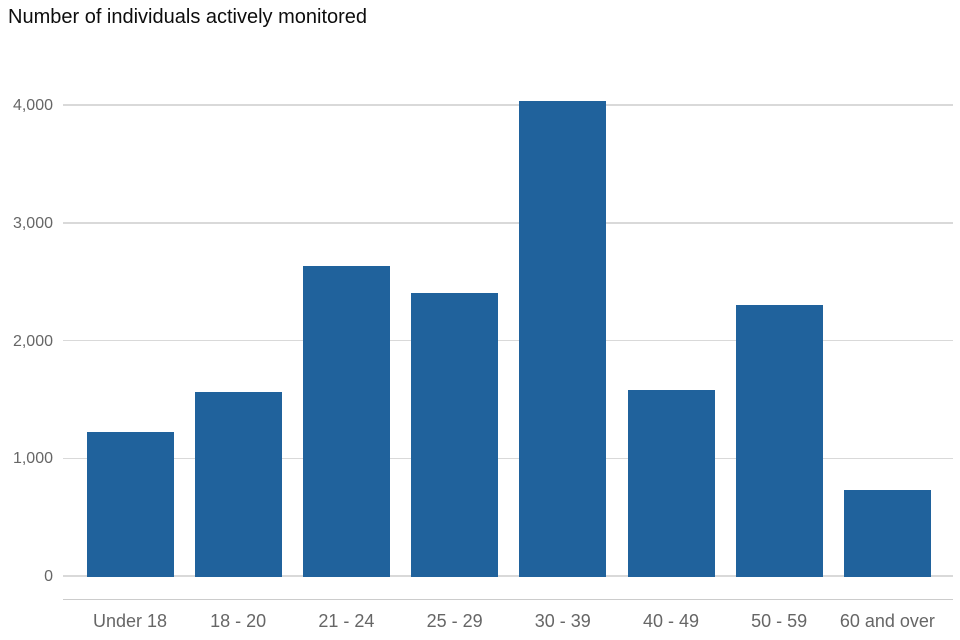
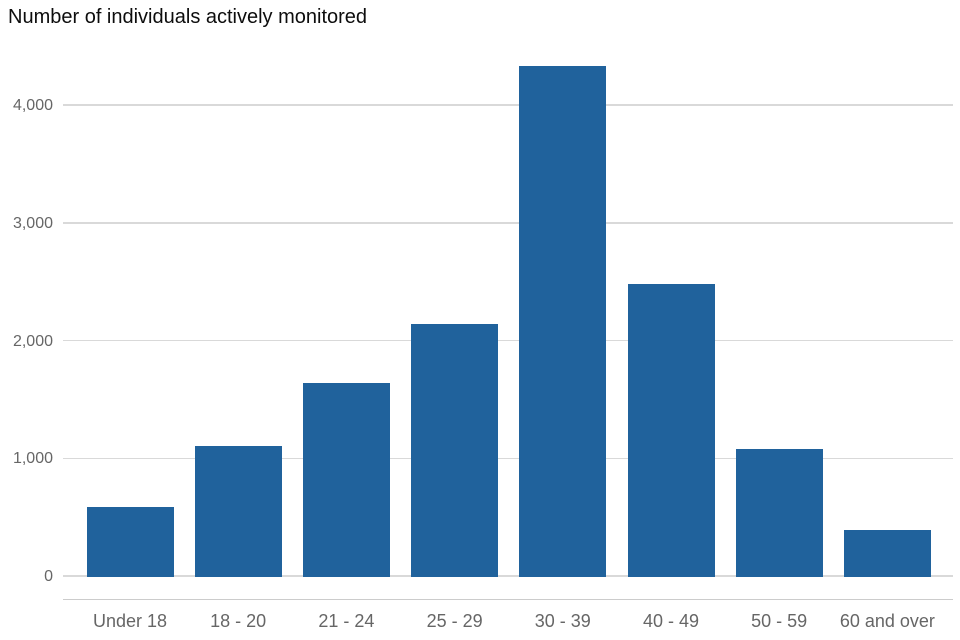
Under 18: 1220 -> 590
18 - 20: 1560 -> 1100
21 - 24: 2630 -> 1640
25 - 29: 2400 -> 2140
30 - 39: 4030 -> 4330
40 - 49: 1580 -> 2480
50 - 59: 2300 -> 1080
60 and over: 730 -> 390
